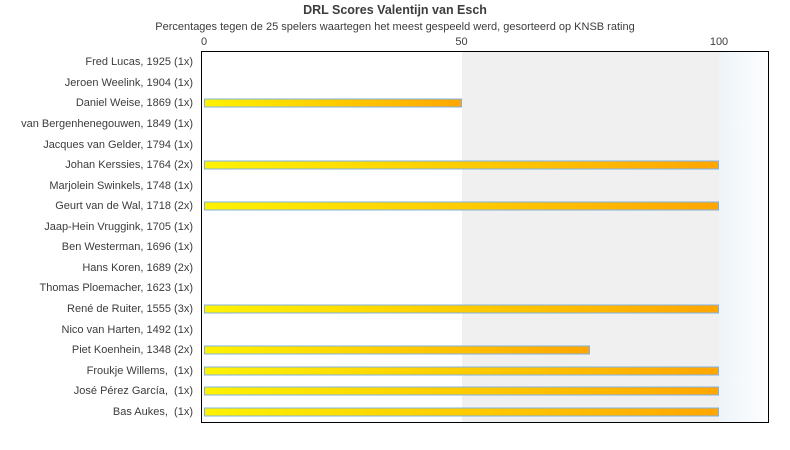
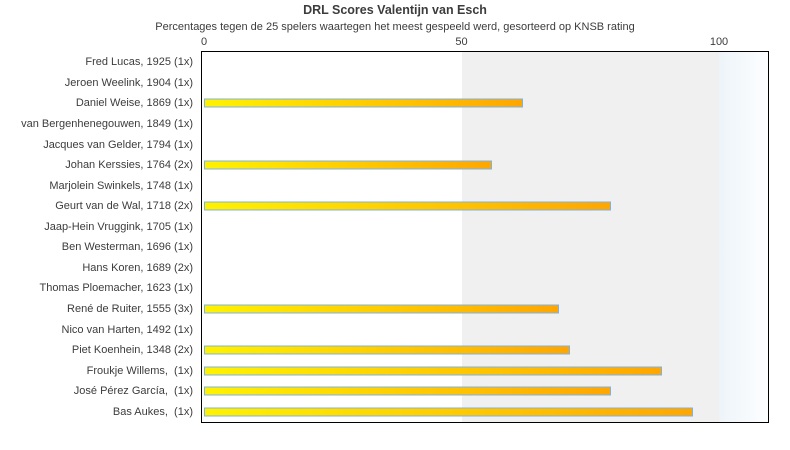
Daniel Weise, 1869 (1x): 50 -> 62
Johan Kerssies, 1764 (2x): 100 -> 56
Geurt van de Wal, 1718 (2x): 100 -> 79
René de Ruiter, 1555 (3x): 100 -> 69
Piet Koenhein, 1348 (2x): 75 -> 71
Froukje Willems, (1x): 100 -> 89
José Pérez García, (1x): 100 -> 79
Bas Aukes, (1x): 100 -> 95
